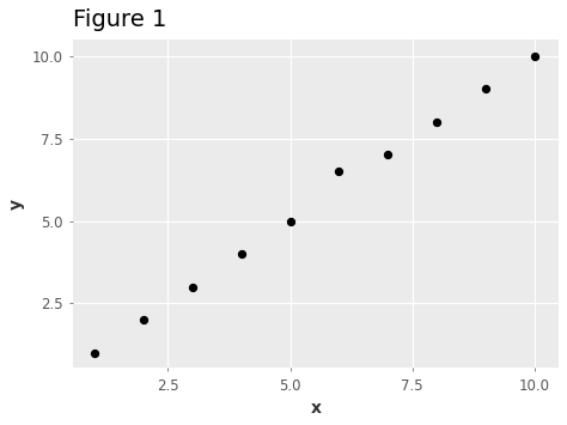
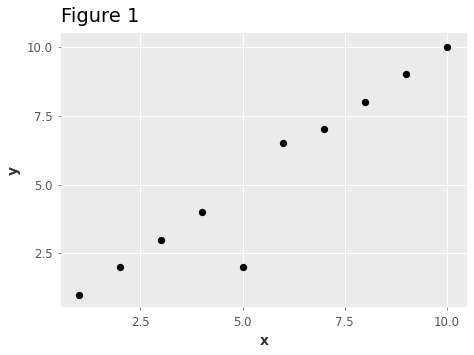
5.0: 5.0 -> 2.0
